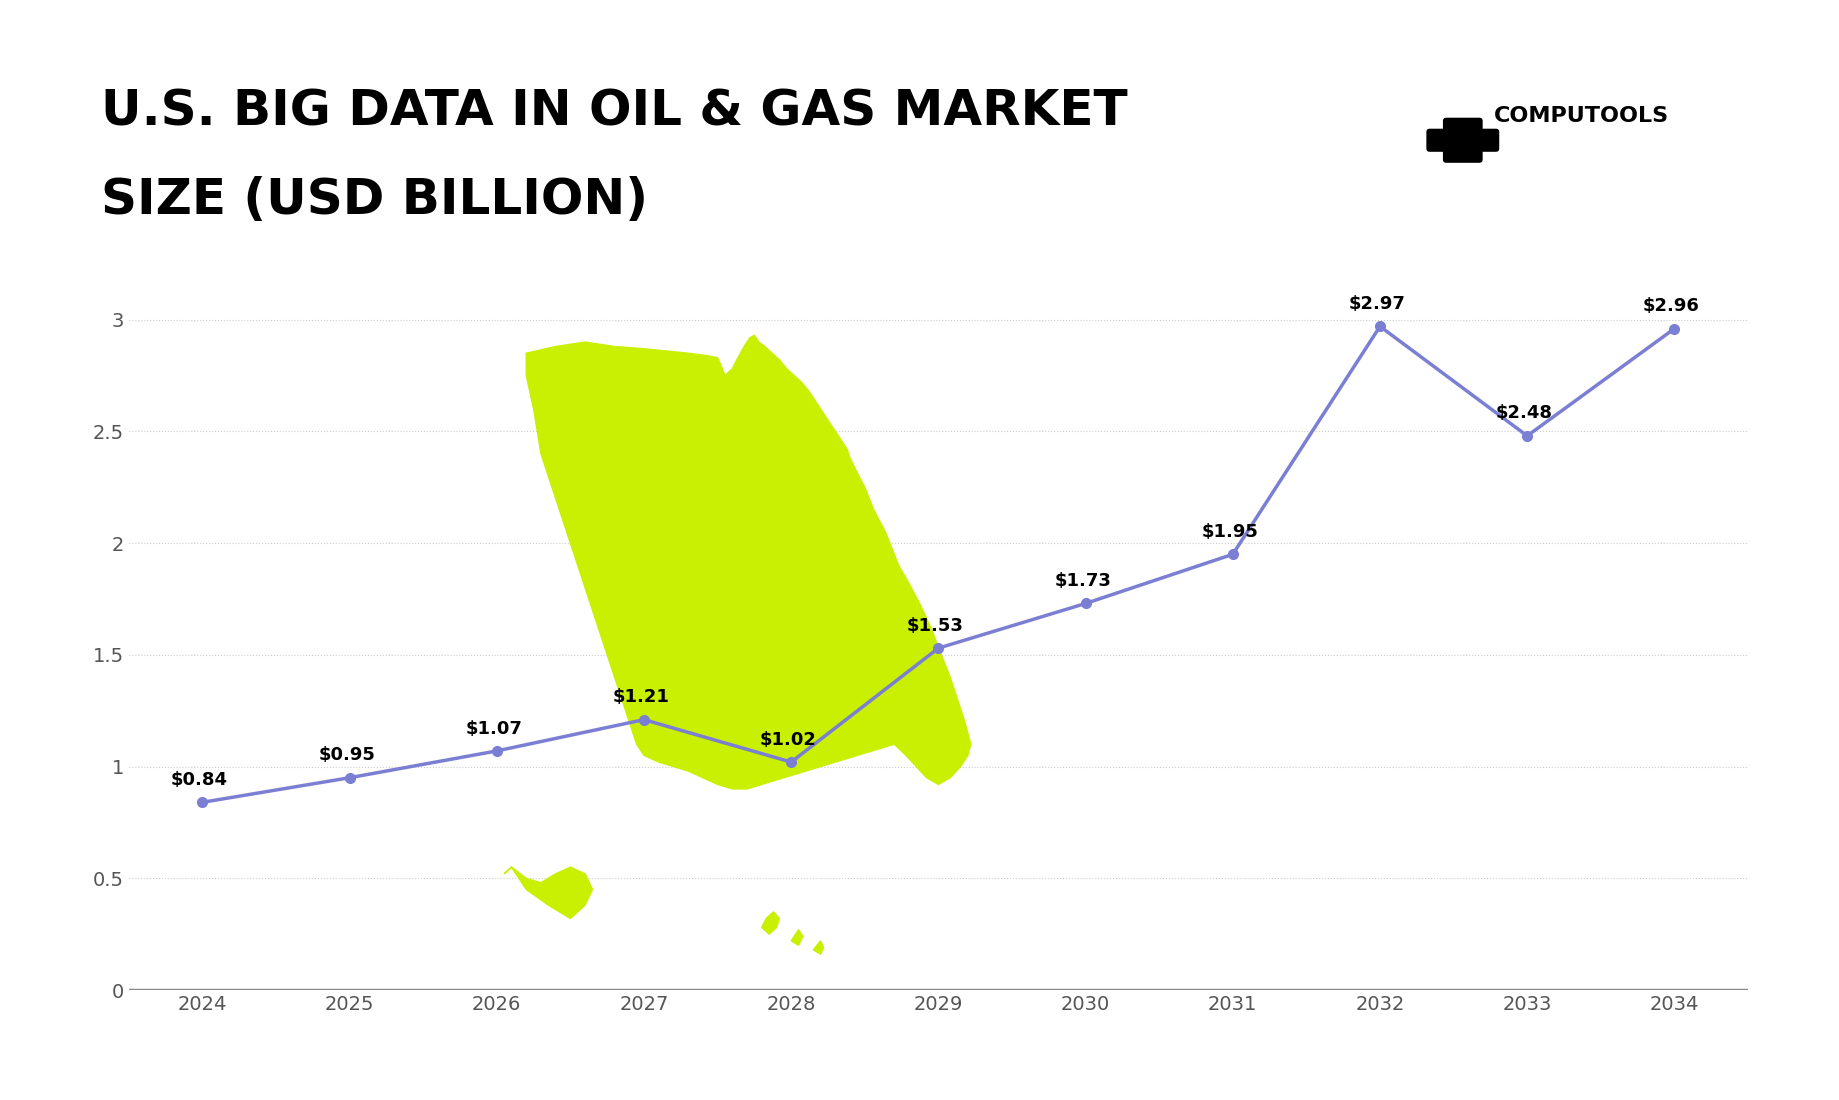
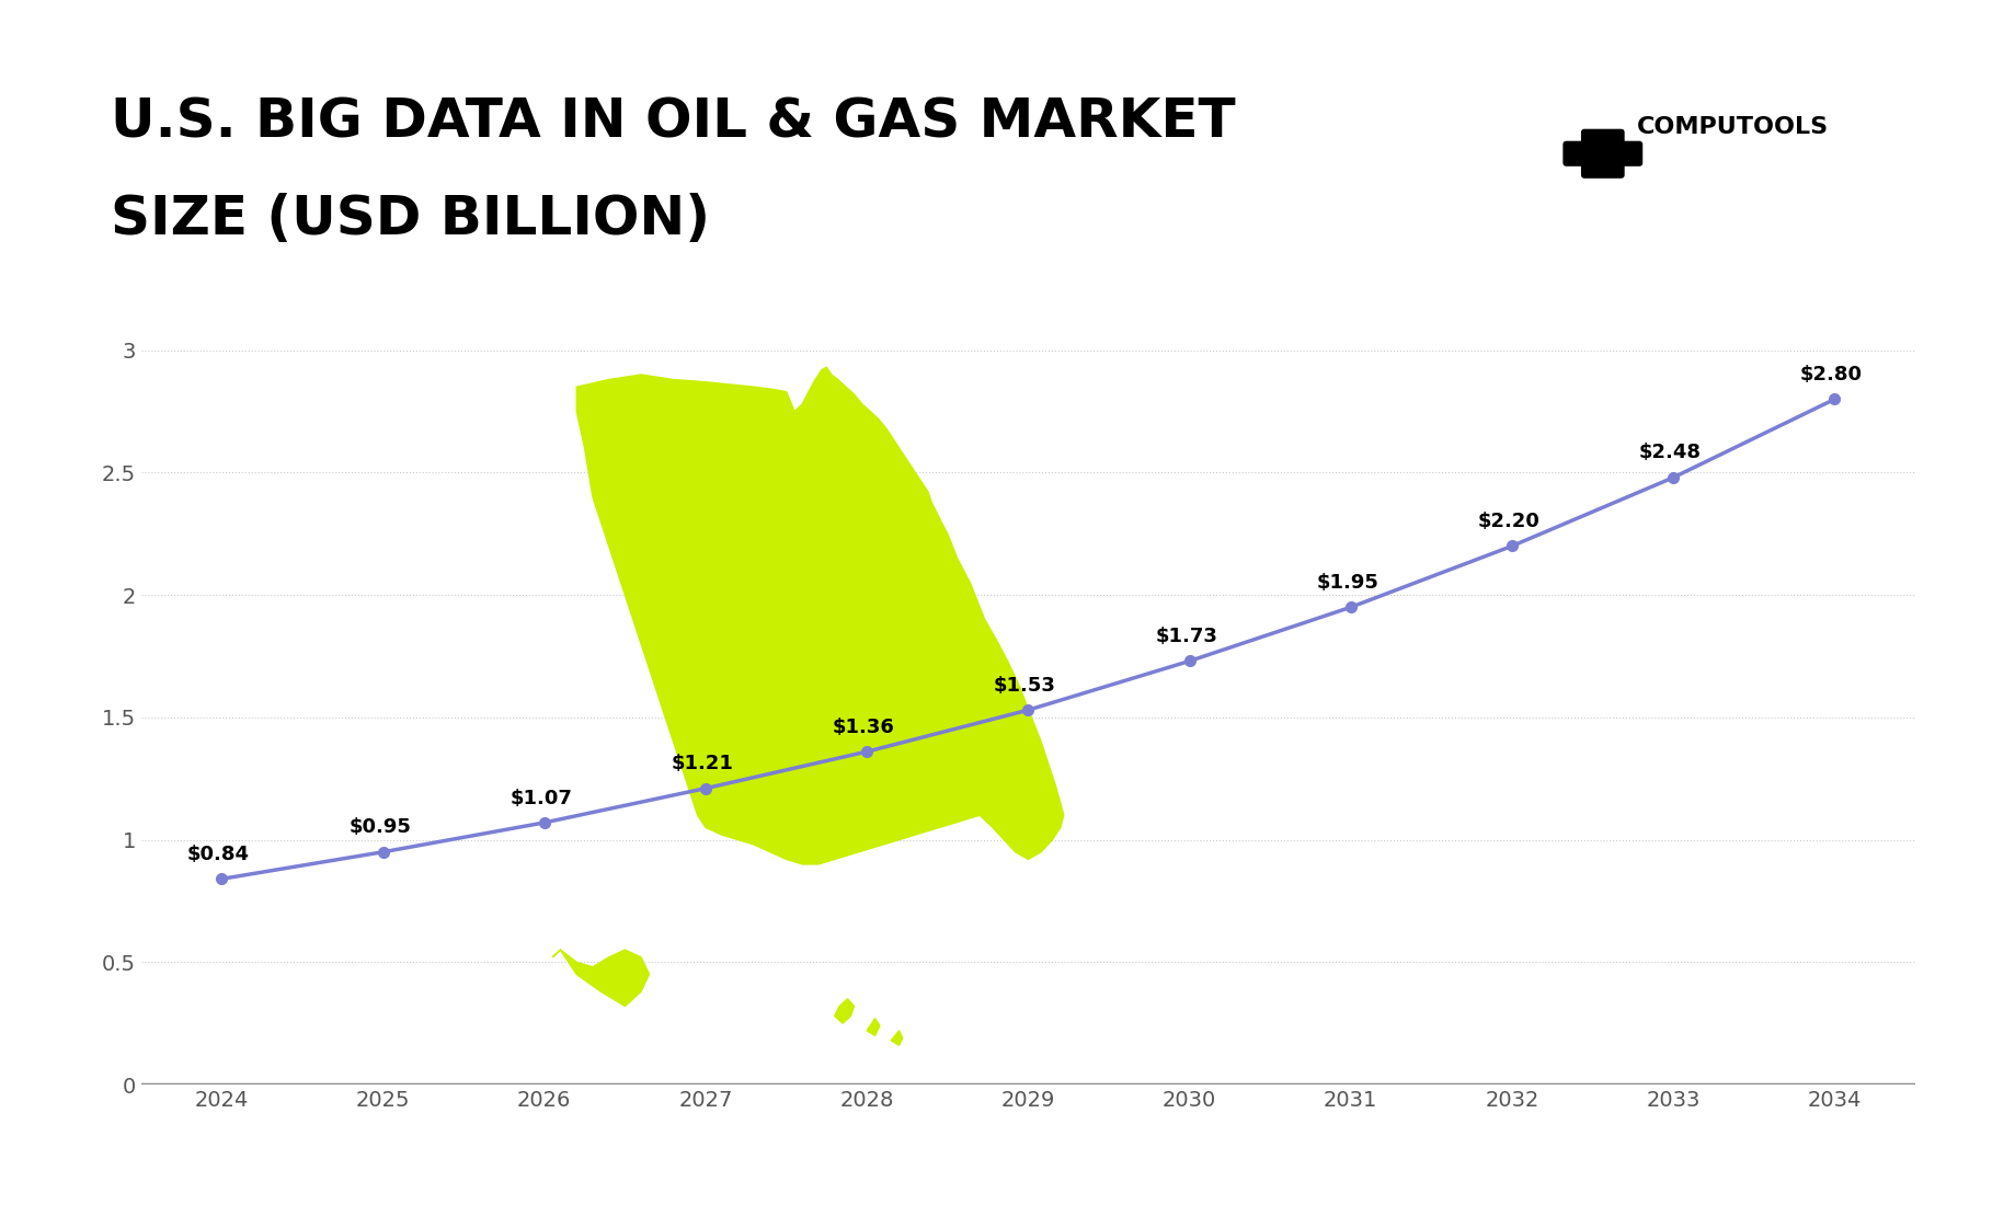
2028: $1.02 -> $1.36
2032: $2.97 -> $2.20
2034: $2.96 -> $2.80
